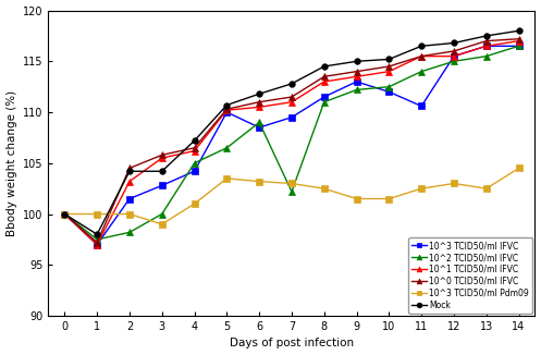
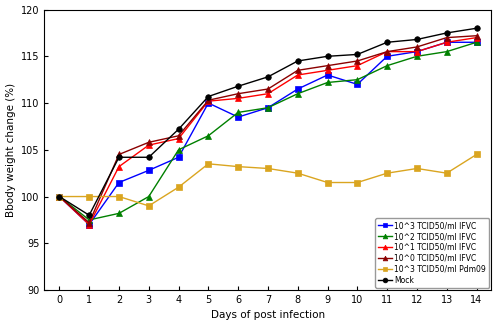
10^2 TCID50/ml IFVC/7: 102.2 -> 109.5
10^3 TCID50/ml IFVC/11: 110.6 -> 115.0
